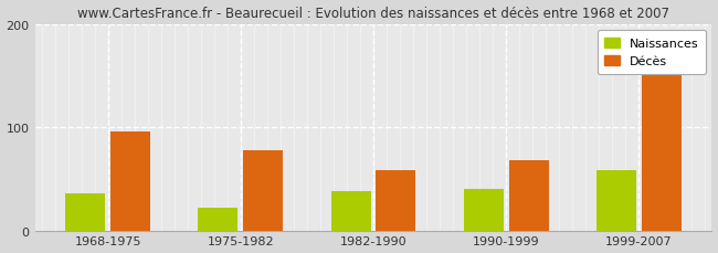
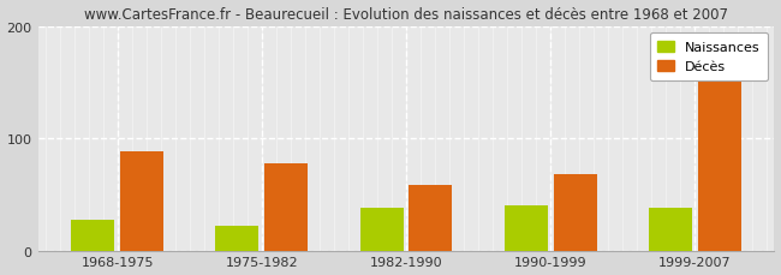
Naissances/1968-1975: 36 -> 27
Décès/1968-1975: 96 -> 88
Naissances/1999-2007: 58 -> 38
